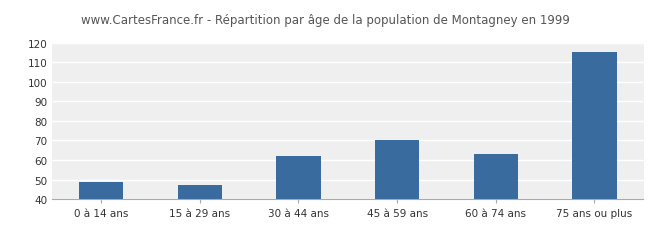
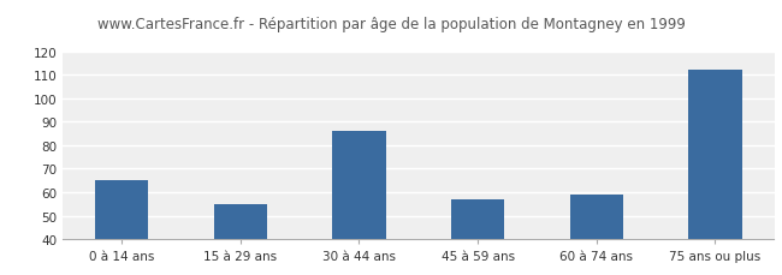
0 à 14 ans: 49 -> 65
15 à 29 ans: 47 -> 55
30 à 44 ans: 62 -> 86
45 à 59 ans: 70 -> 57
60 à 74 ans: 63 -> 59
75 ans ou plus: 115 -> 112
